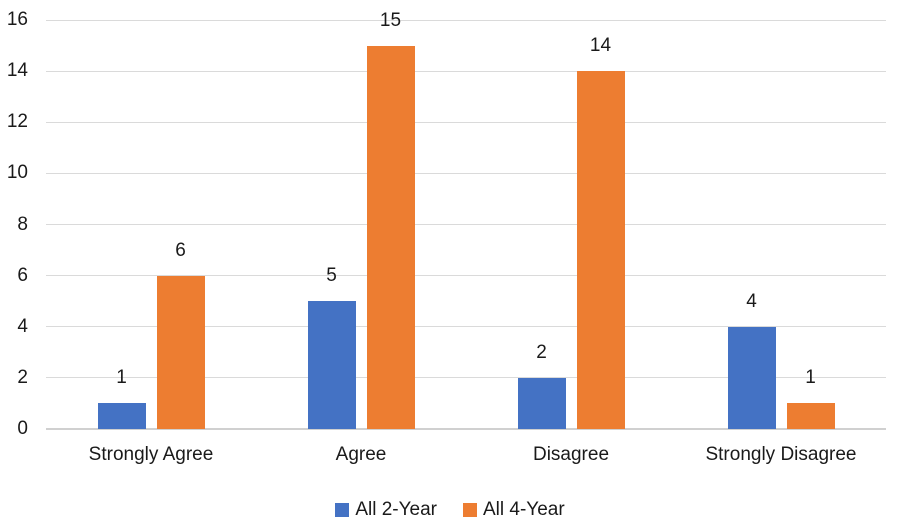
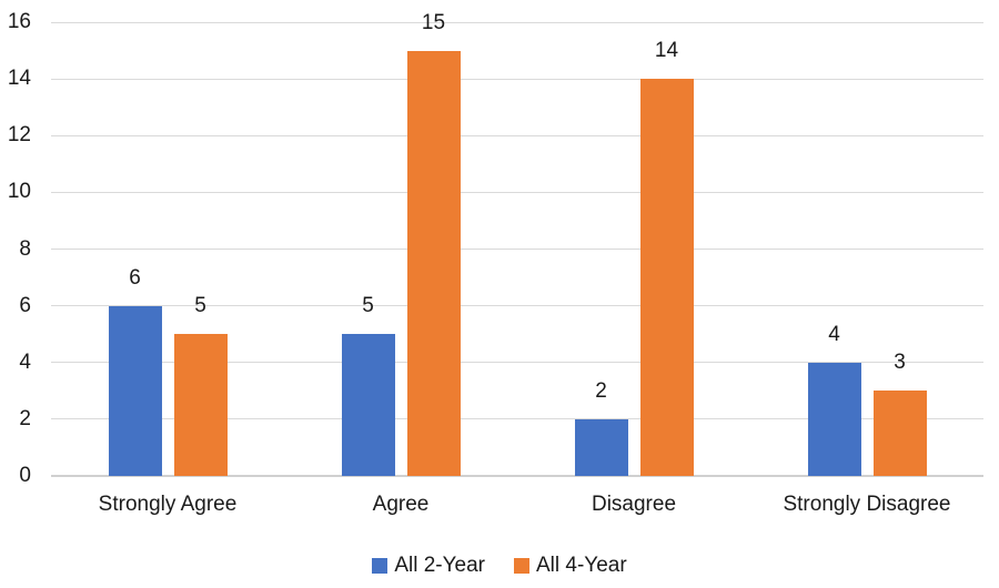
All 2-Year/Strongly Agree: 1 -> 6
All 4-Year/Strongly Agree: 6 -> 5
All 4-Year/Strongly Disagree: 1 -> 3
